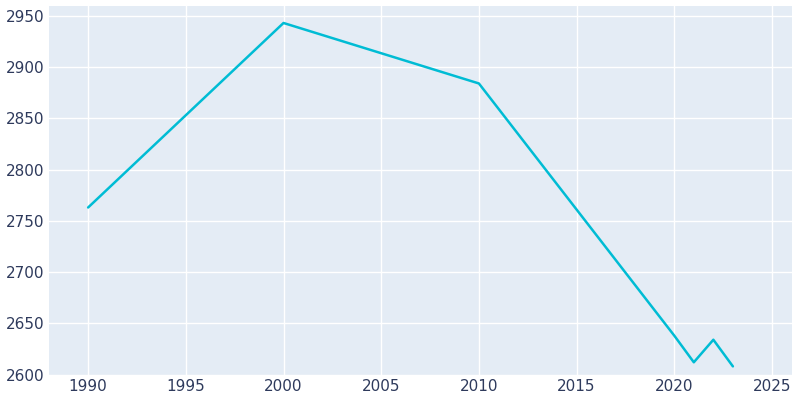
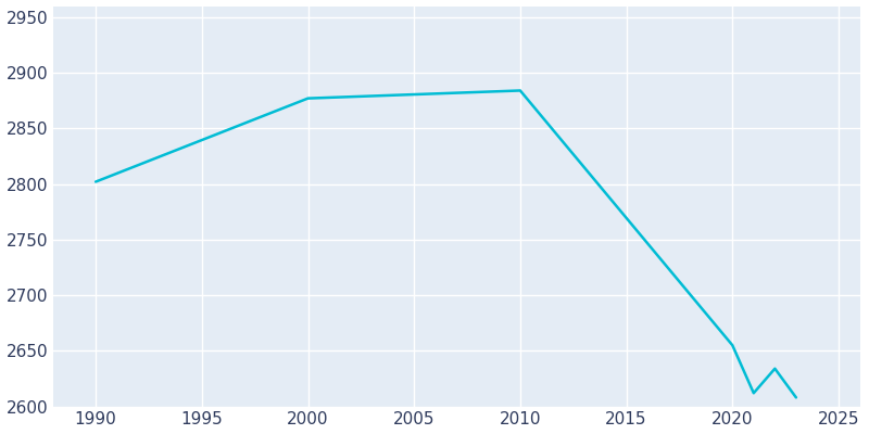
1990: 2763 -> 2802
2000: 2943 -> 2877
2020: 2638 -> 2655
